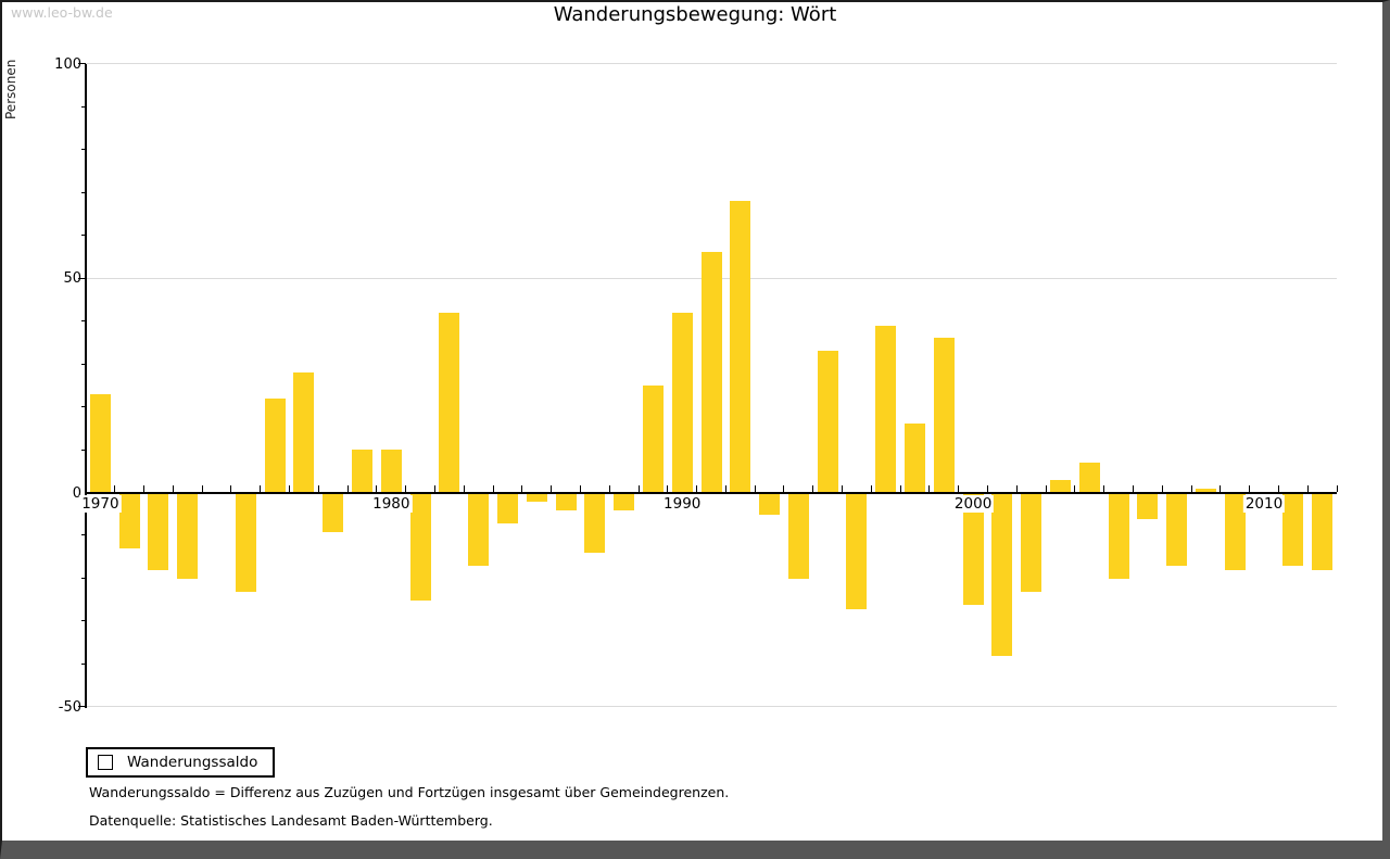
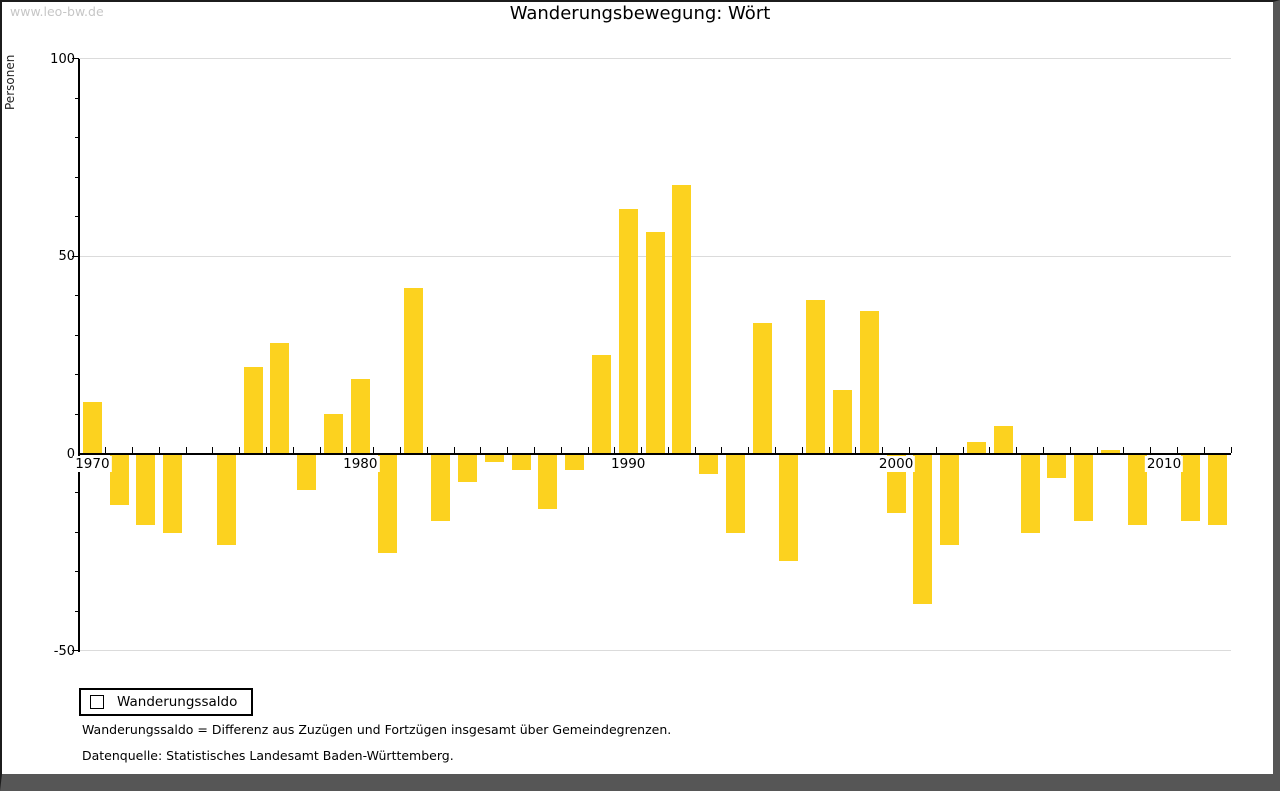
1970: 23 -> 13
1980: 10 -> 19
1990: 42 -> 62
2000: -26 -> -15
